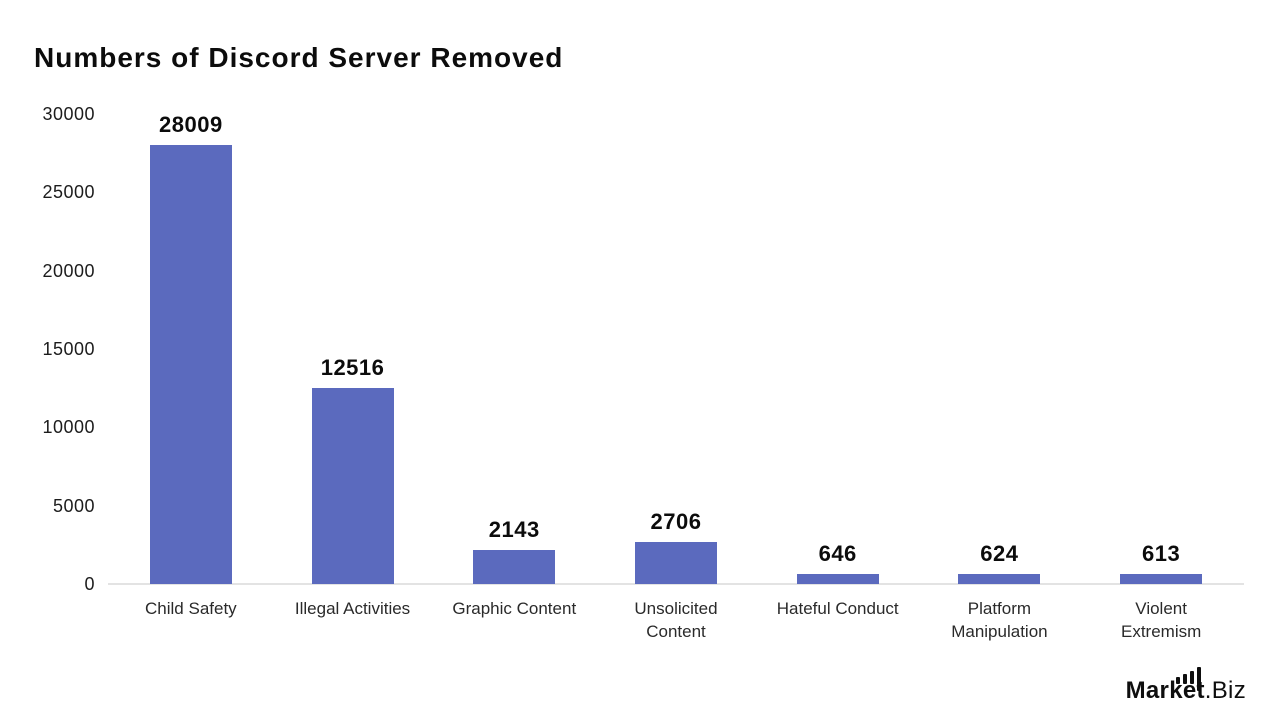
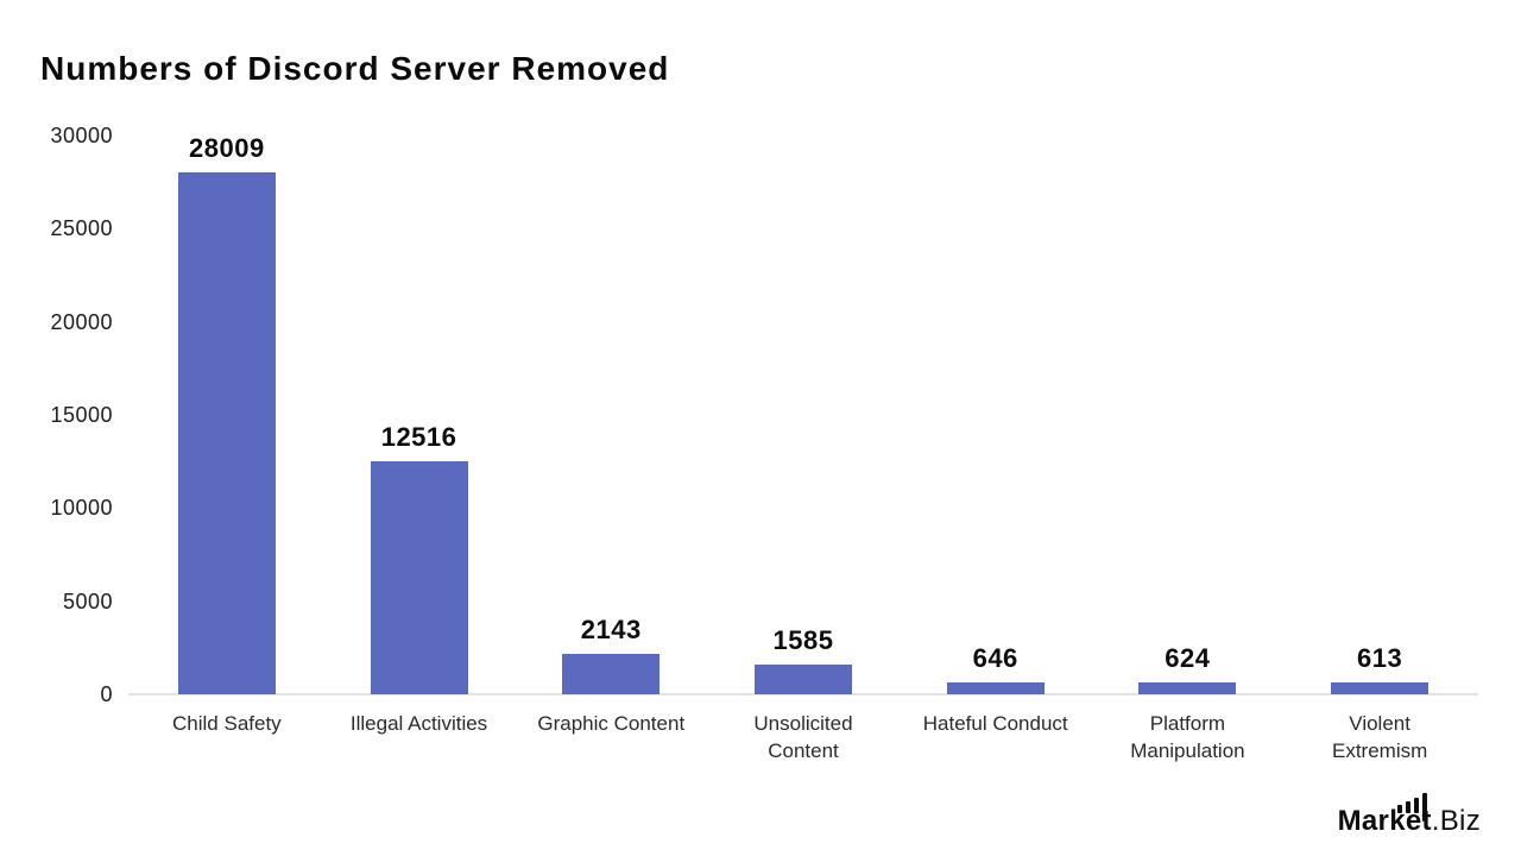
Unsolicited Content: 2706 -> 1585
